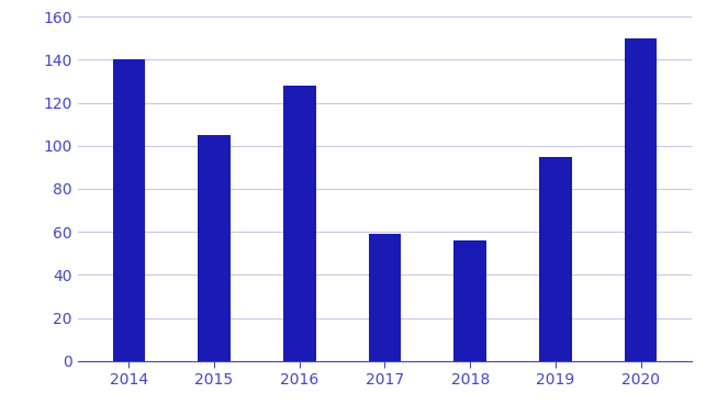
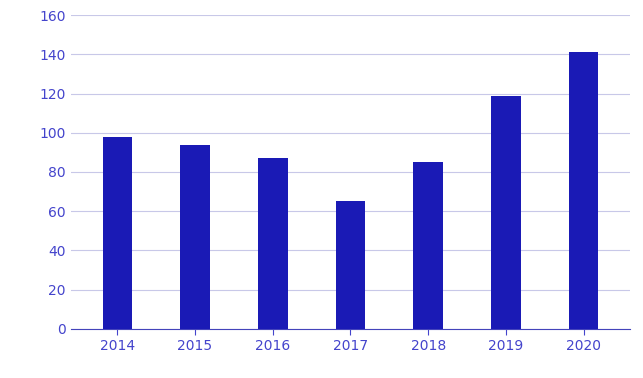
2014: 140 -> 98
2015: 105 -> 94
2016: 128 -> 87
2017: 59 -> 65
2018: 56 -> 85
2019: 95 -> 119
2020: 150 -> 141
